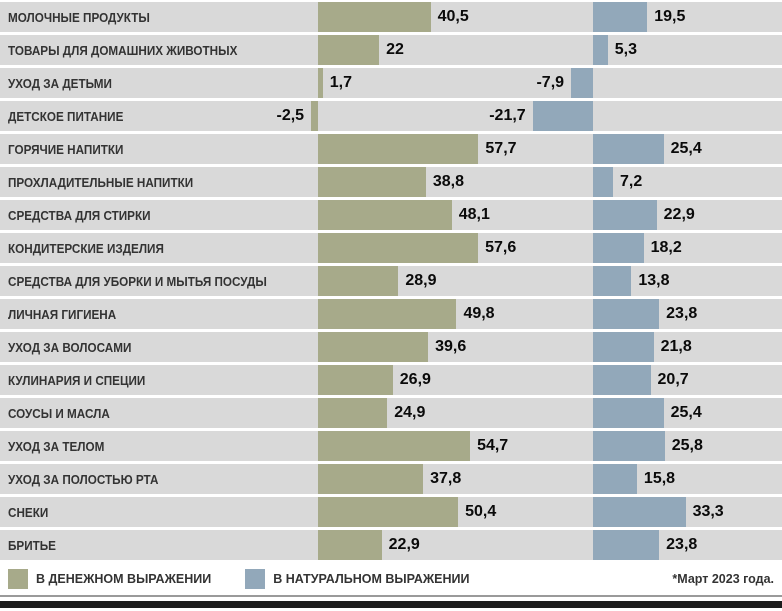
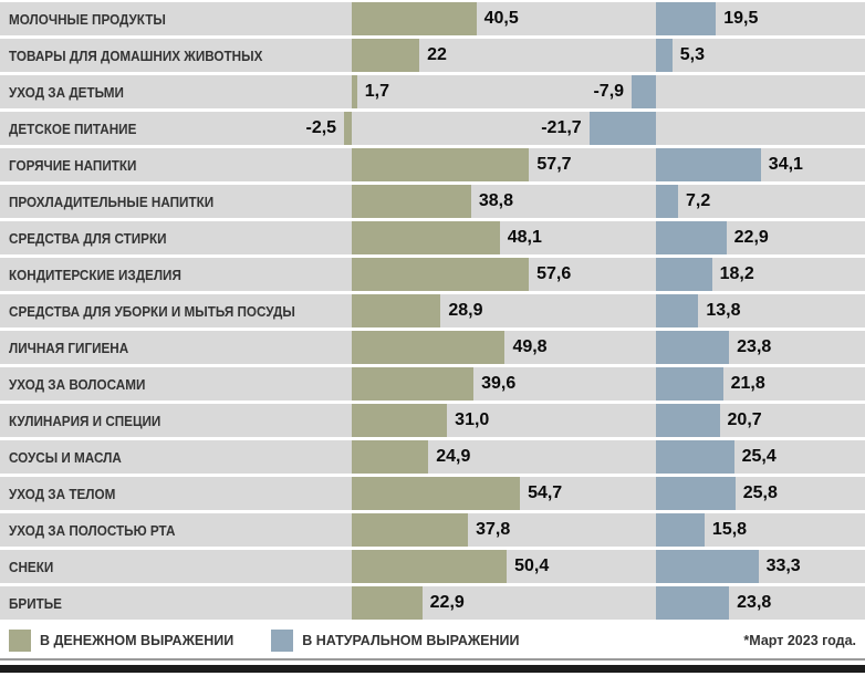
В НАТУРАЛЬНОМ ВЫРАЖЕНИИ/ГОРЯЧИЕ НАПИТКИ: 25,4 -> 34,1
В ДЕНЕЖНОМ ВЫРАЖЕНИИ/КУЛИНАРИЯ И СПЕЦИИ: 26,9 -> 31,0
